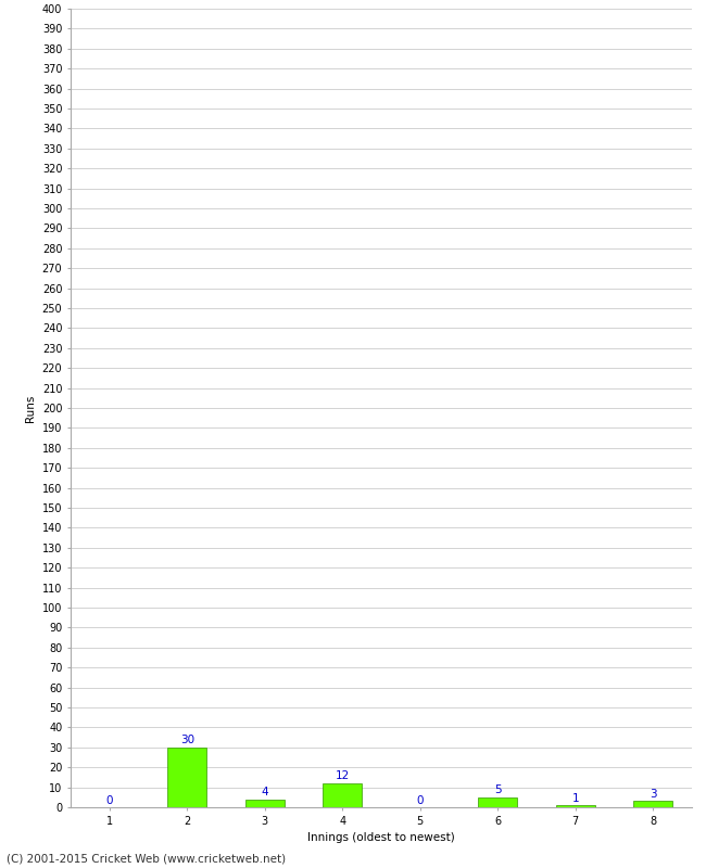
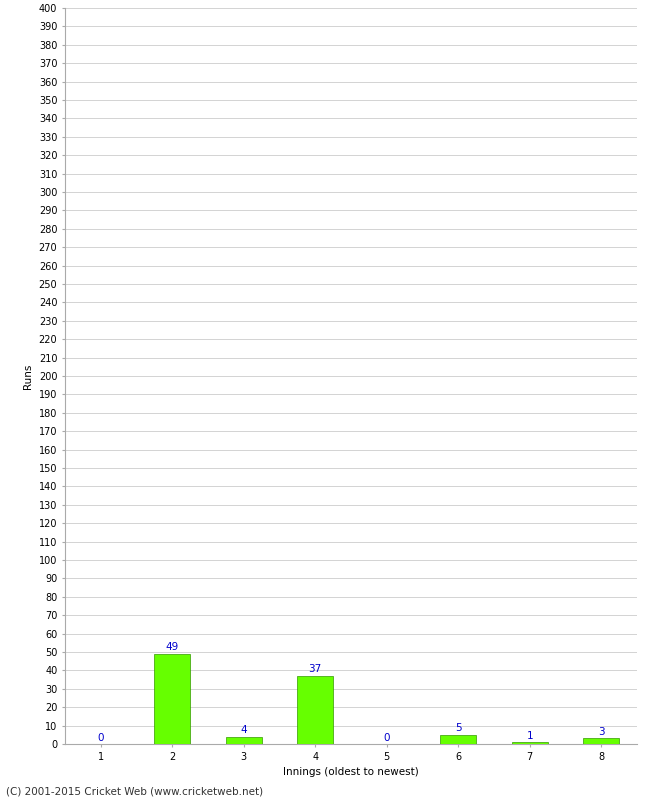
2: 30 -> 49
4: 12 -> 37
